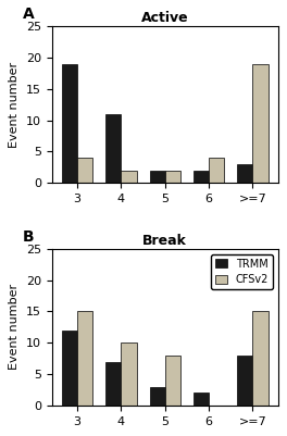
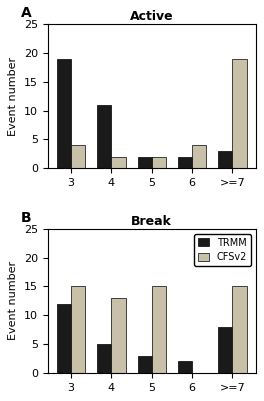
Break/TRMM/4: 7 -> 5
Break/CFSv2/4: 10 -> 13
Break/CFSv2/5: 8 -> 15
